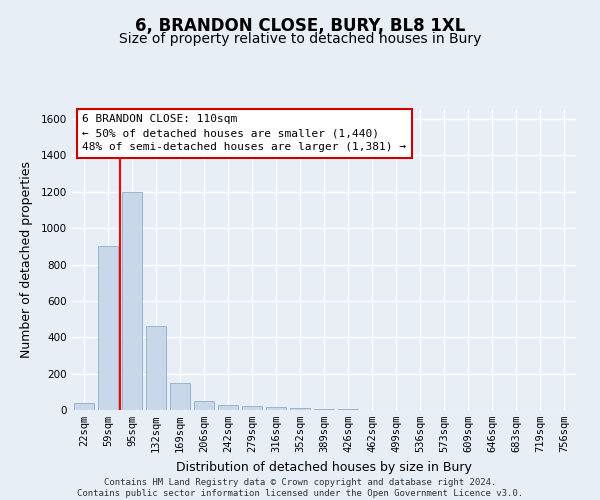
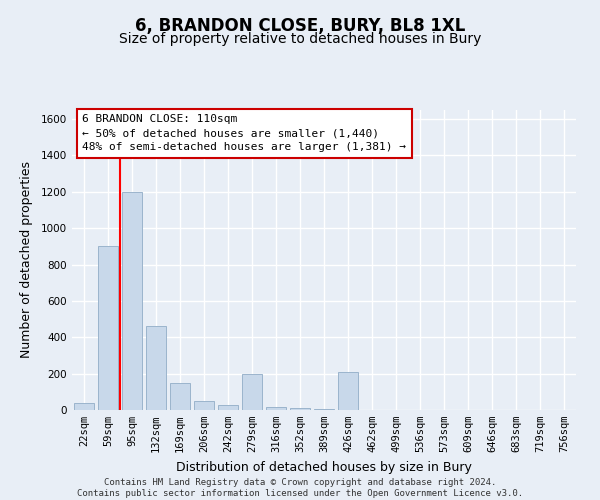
279sqm: 20 -> 200
426sqm: 0 -> 210
